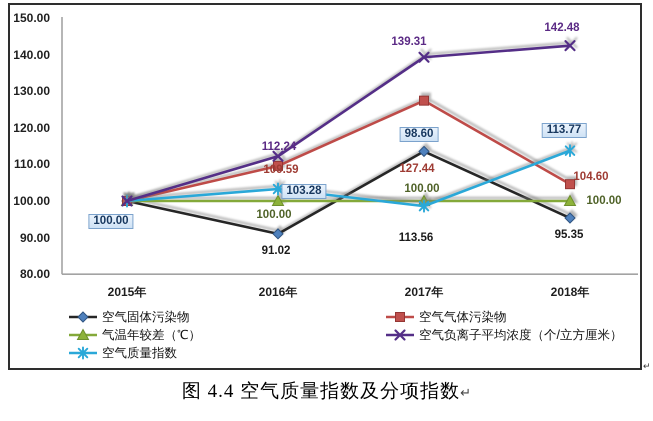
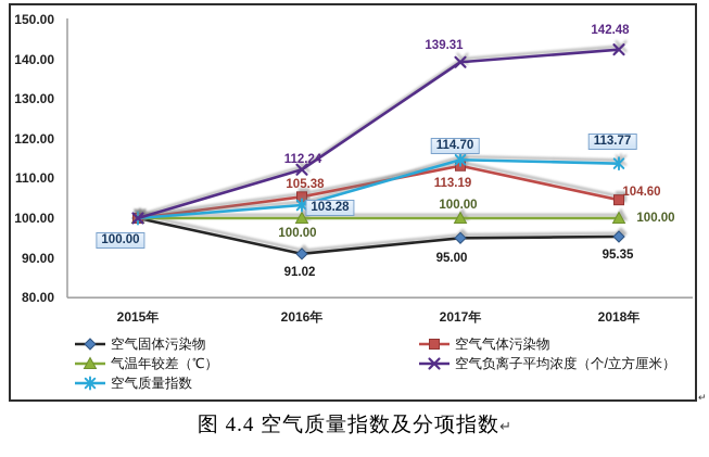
空气气体污染物/2016年: 109.59 -> 105.38
空气固体污染物/2017年: 113.56 -> 95.00
空气气体污染物/2017年: 127.44 -> 113.19
空气质量指数/2017年: 98.60 -> 114.70
